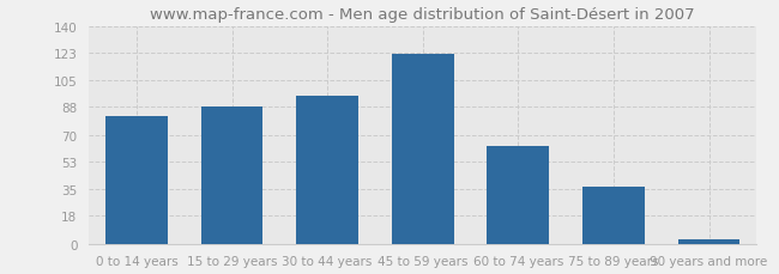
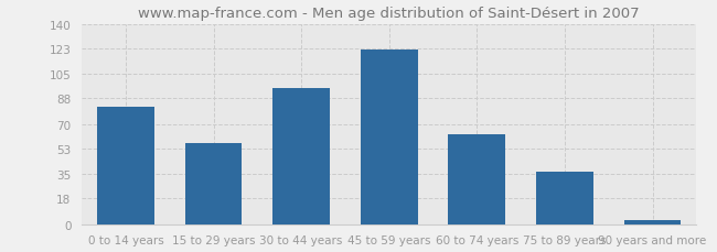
15 to 29 years: 88 -> 57
